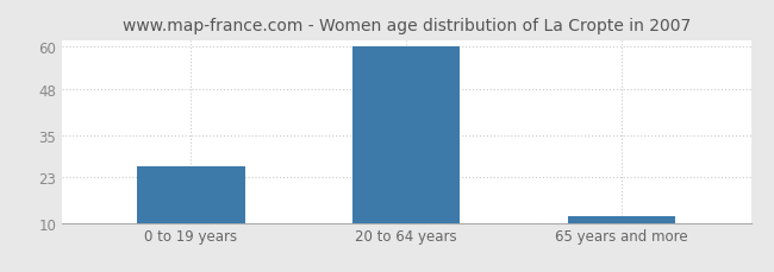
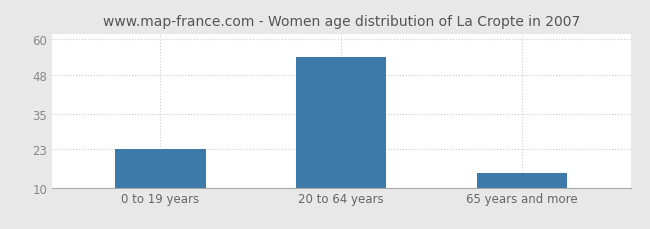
0 to 19 years: 26 -> 23
20 to 64 years: 60 -> 54
65 years and more: 12 -> 15
